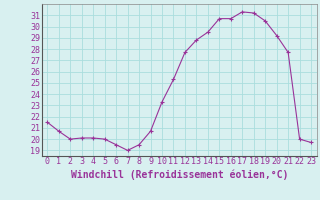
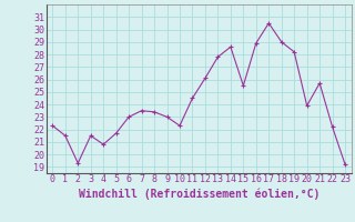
0: 21.5 -> 22.3
1: 20.7 -> 21.5
2: 20.0 -> 19.3
3: 20.1 -> 21.5
4: 20.1 -> 20.8
5: 20.0 -> 21.7
6: 19.5 -> 23.0
7: 19.0 -> 23.5
8: 19.5 -> 23.4
9: 20.7 -> 23.0
10: 23.3 -> 22.3
11: 25.3 -> 24.5
12: 27.7 -> 26.1
13: 28.8 -> 27.8
14: 29.5 -> 28.6
15: 30.7 -> 25.5
16: 30.7 -> 28.9
17: 31.3 -> 30.5
18: 31.2 -> 29.0
19: 30.5 -> 28.2
20: 29.2 -> 23.9
21: 27.7 -> 25.7
22: 20.0 -> 22.2
23: 19.7 -> 19.2
